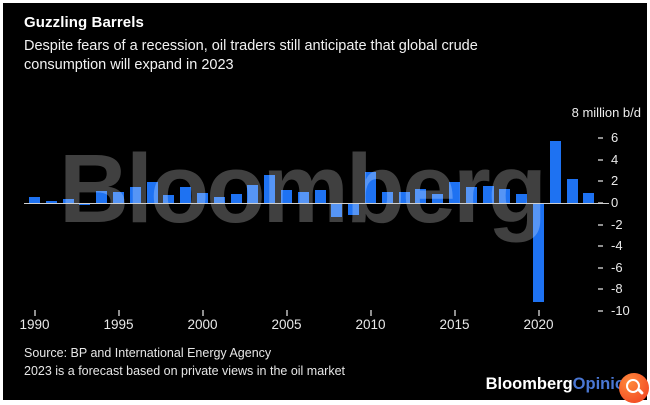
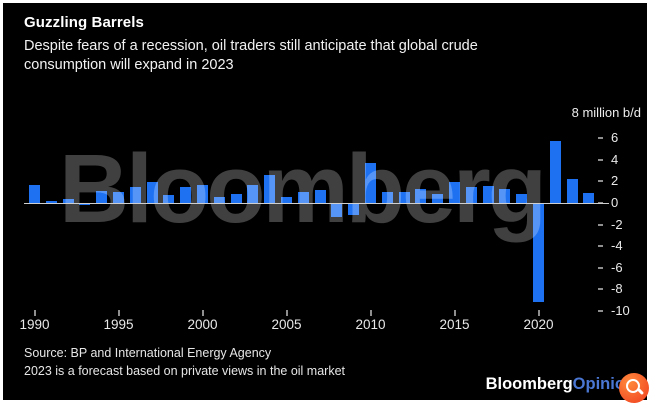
1990: 0.6 -> 1.7
2000: 0.9 -> 1.7
2005: 1.2 -> 0.6
2010: 2.9 -> 3.7
